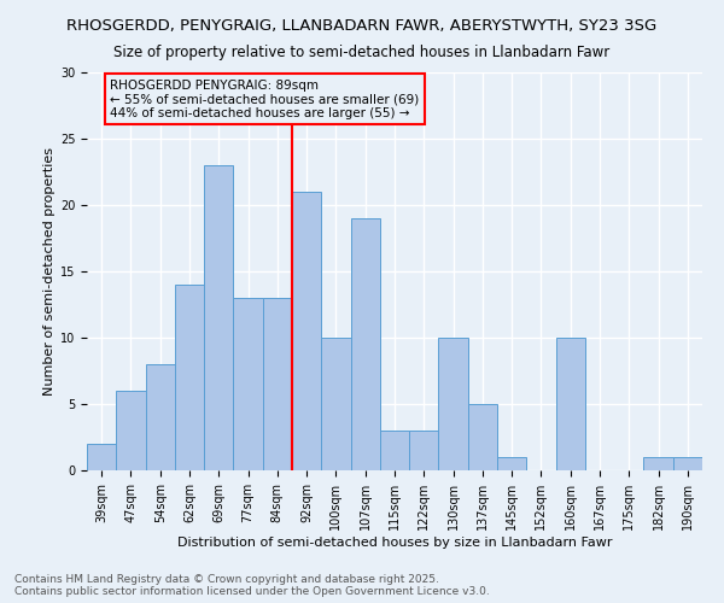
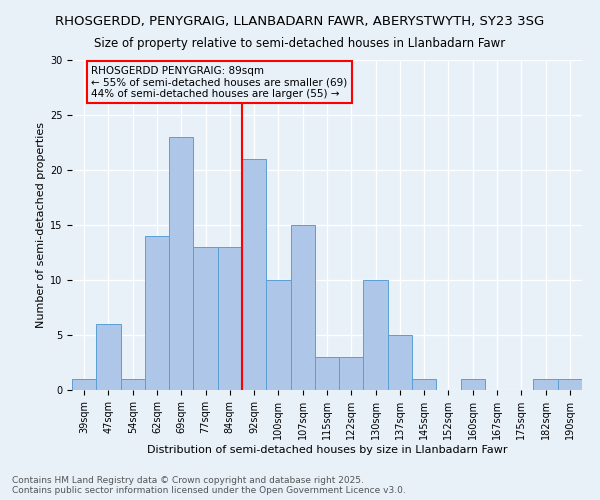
39sqm: 2 -> 1
54sqm: 8 -> 1
107sqm: 19 -> 15
160sqm: 10 -> 1
